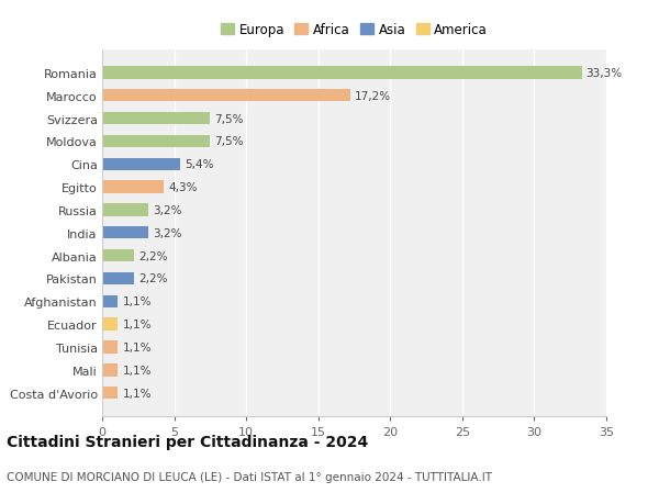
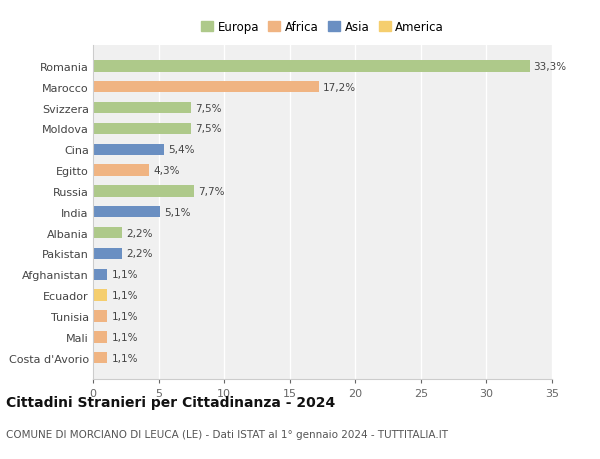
Russia: 3,2% -> 7,7%
India: 3,2% -> 5,1%
